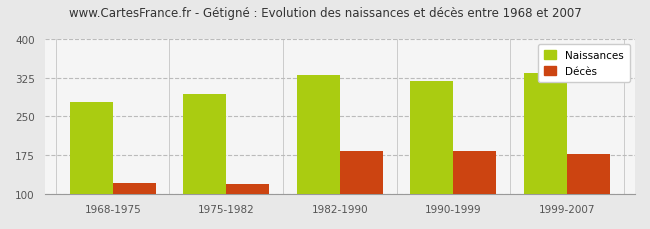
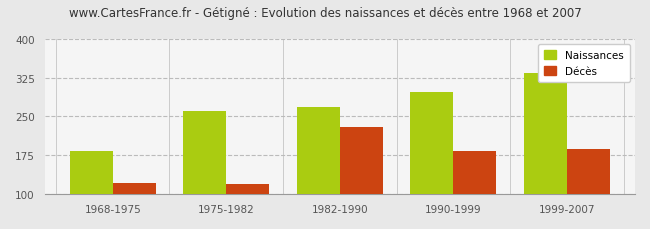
Naissances/1968-1975: 278 -> 184
Naissances/1975-1982: 293 -> 260
Naissances/1982-1990: 330 -> 268
Décès/1982-1990: 184 -> 230
Naissances/1990-1999: 318 -> 298
Décès/1999-2007: 178 -> 188
